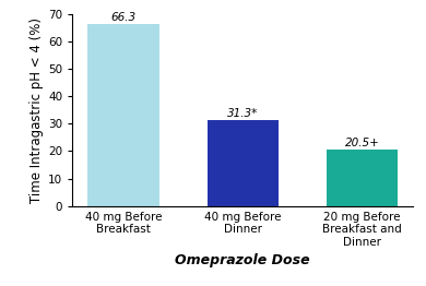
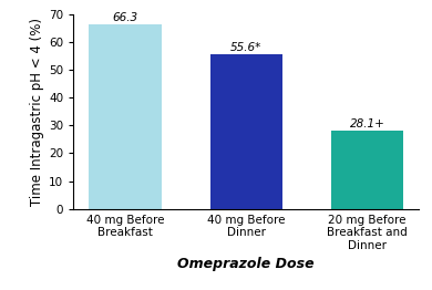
40 mg Before Dinner: 31.3* -> 55.6*
20 mg Before Breakfast and Dinner: 20.5+ -> 28.1+
